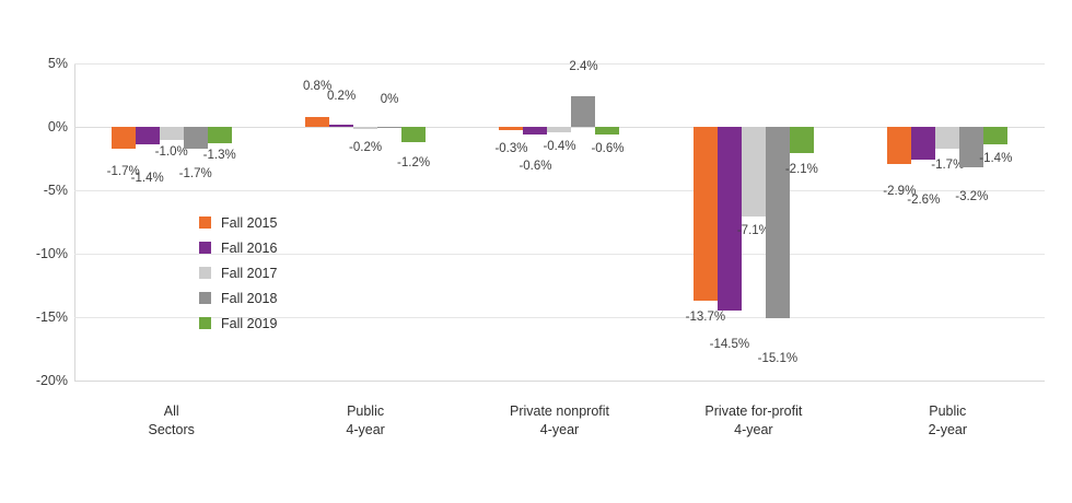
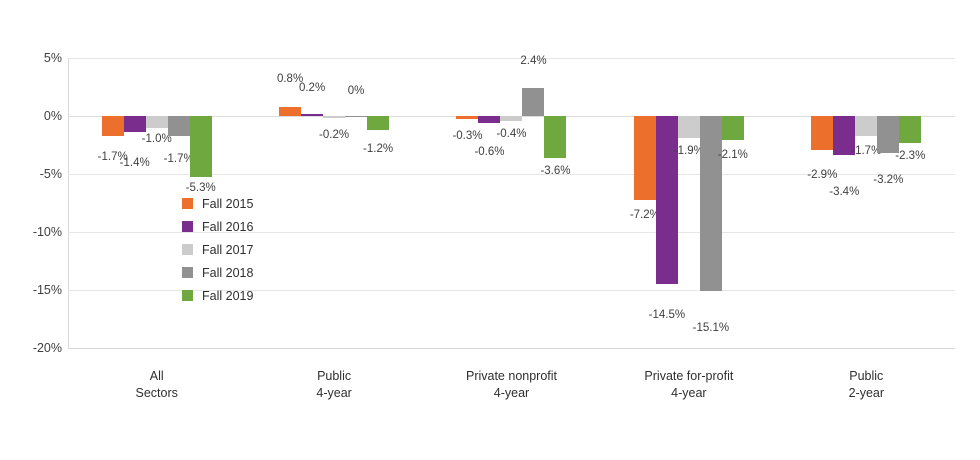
Fall 2019/All Sectors: -1.3% -> -5.3%
Fall 2019/Private nonprofit 4-year: -0.6% -> -3.6%
Fall 2015/Private for-profit 4-year: -13.7% -> -7.2%
Fall 2017/Private for-profit 4-year: -7.1% -> -1.9%
Fall 2016/Public 2-year: -2.6% -> -3.4%
Fall 2019/Public 2-year: -1.4% -> -2.3%
